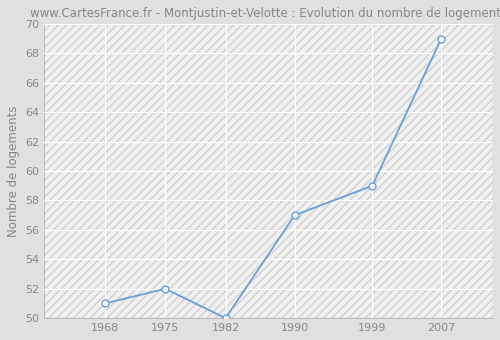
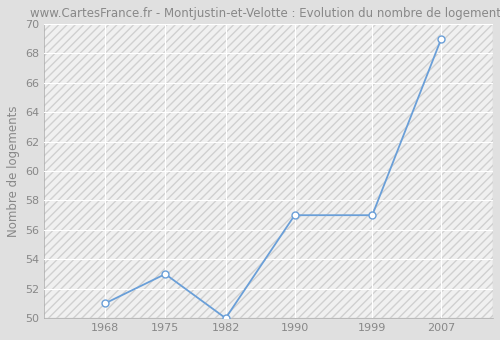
1975: 52 -> 53
1999: 59 -> 57
